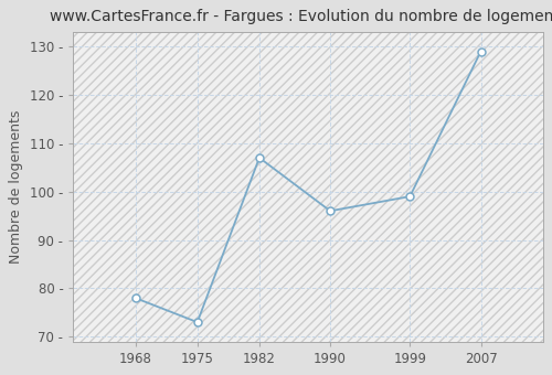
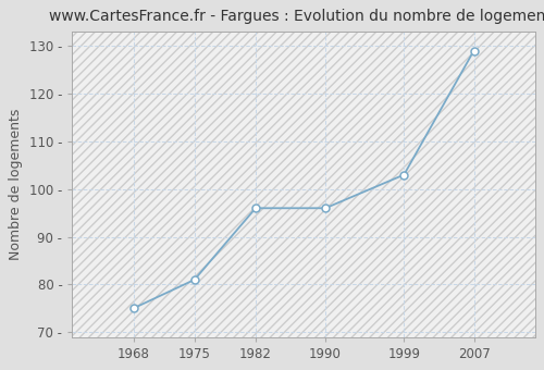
1968: 78 - -> 75 -
1975: 73 - -> 81 -
1982: 107 - -> 96 -
1999: 99 - -> 103 -
